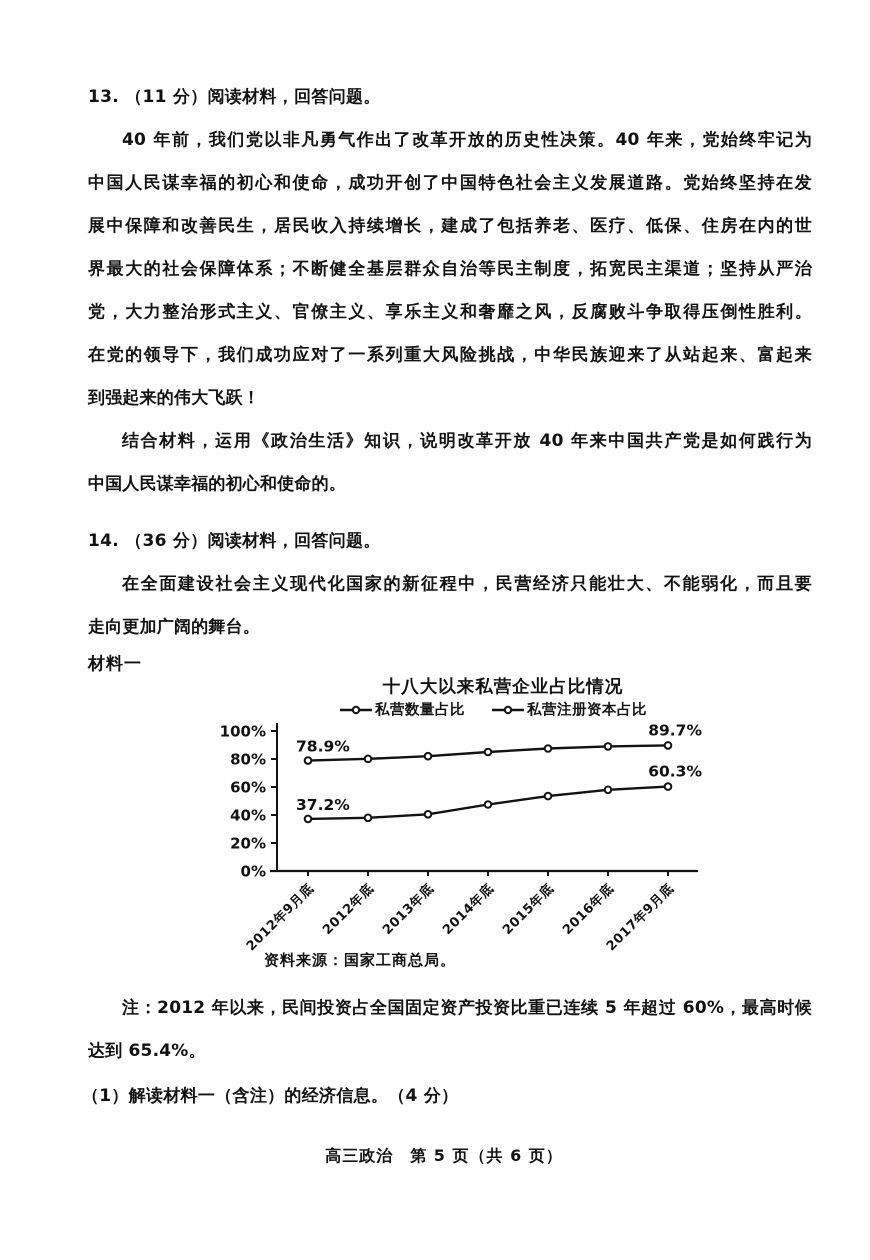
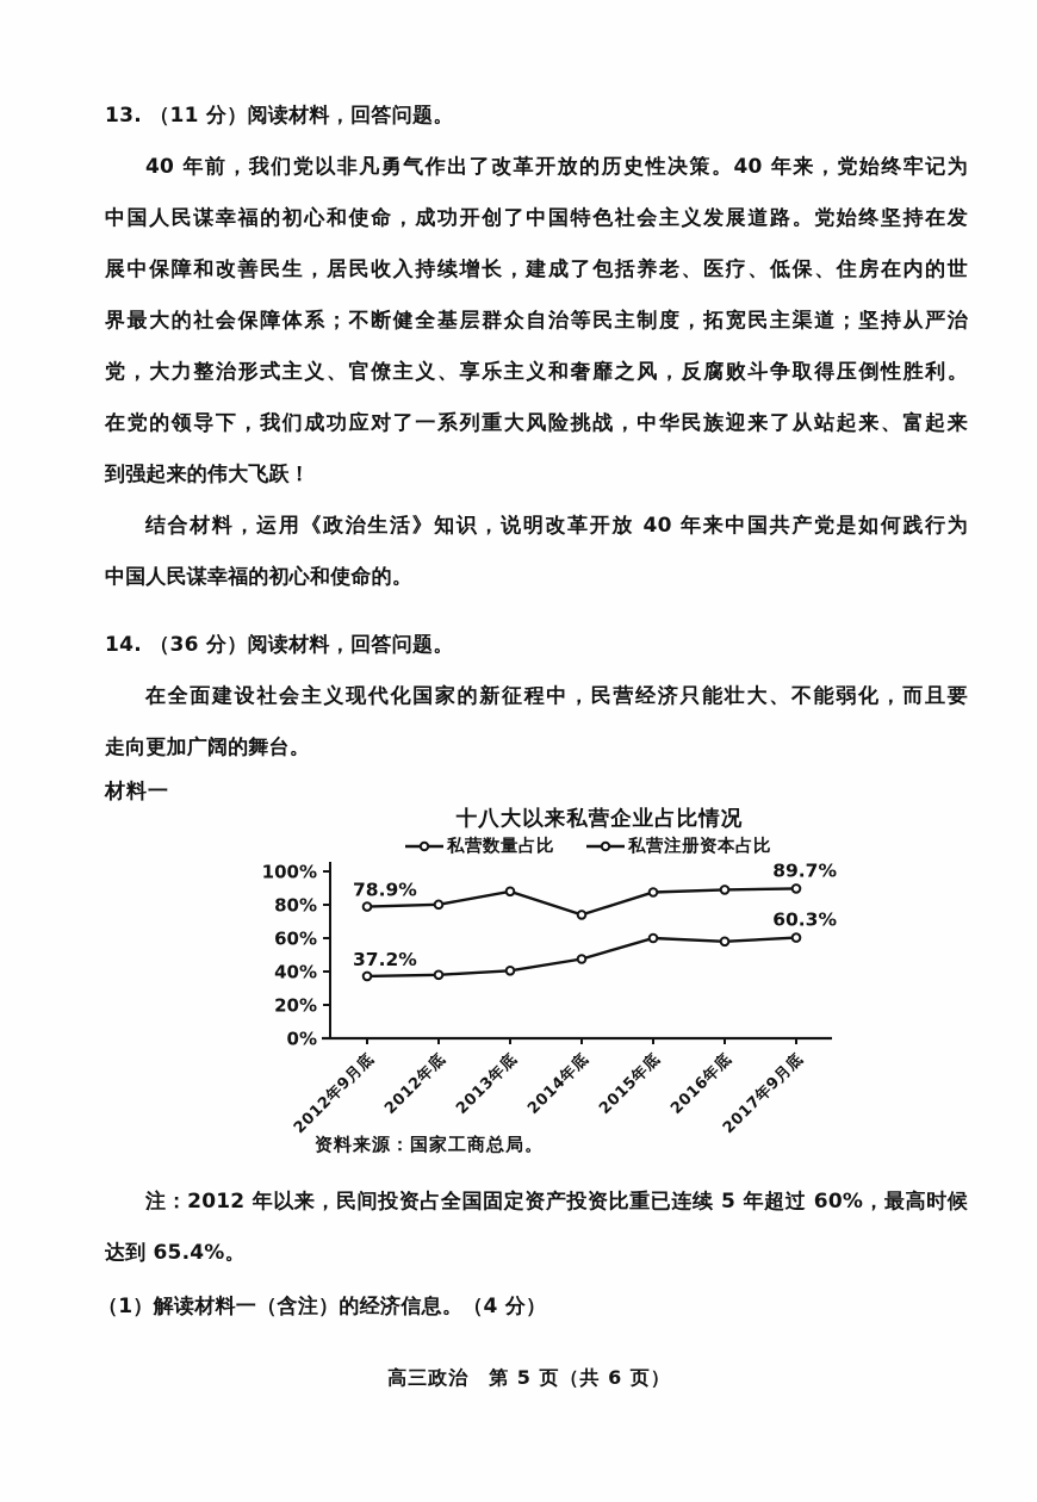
私营数量占比/2013年底: 82% -> 88%
私营数量占比/2014年底: 85% -> 74%
私营注册资本占比/2015年底: 54% -> 60%
